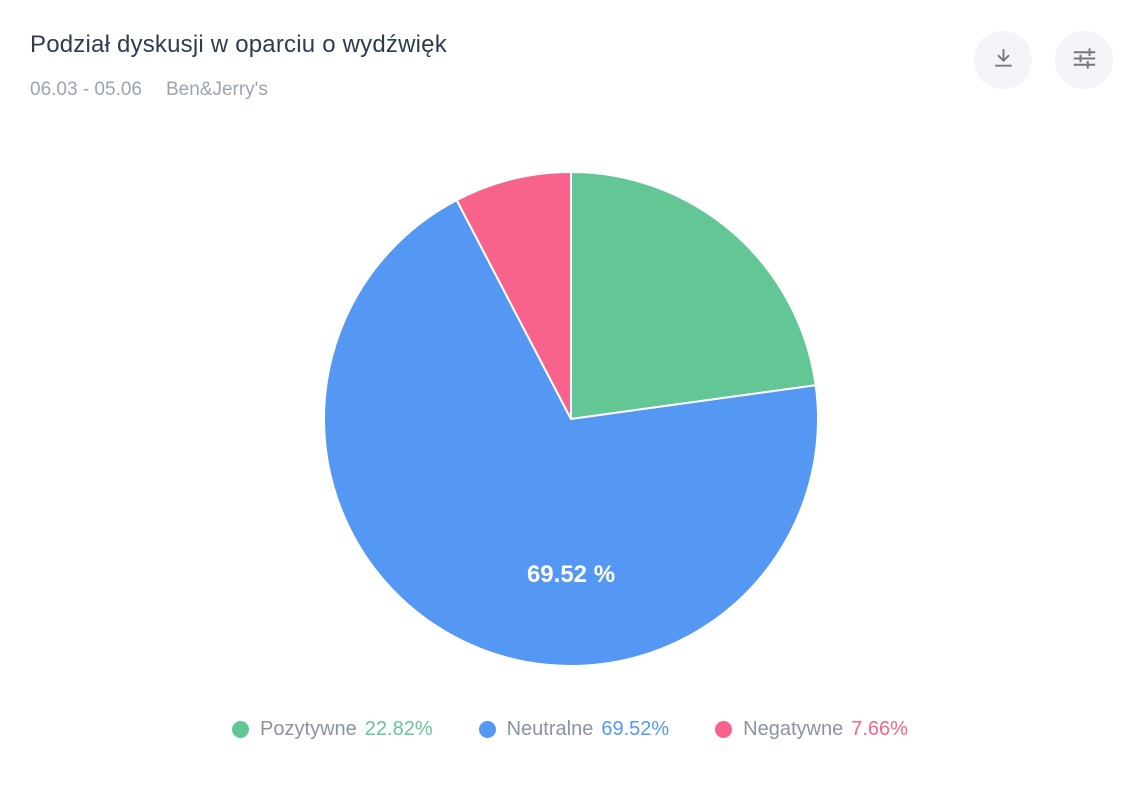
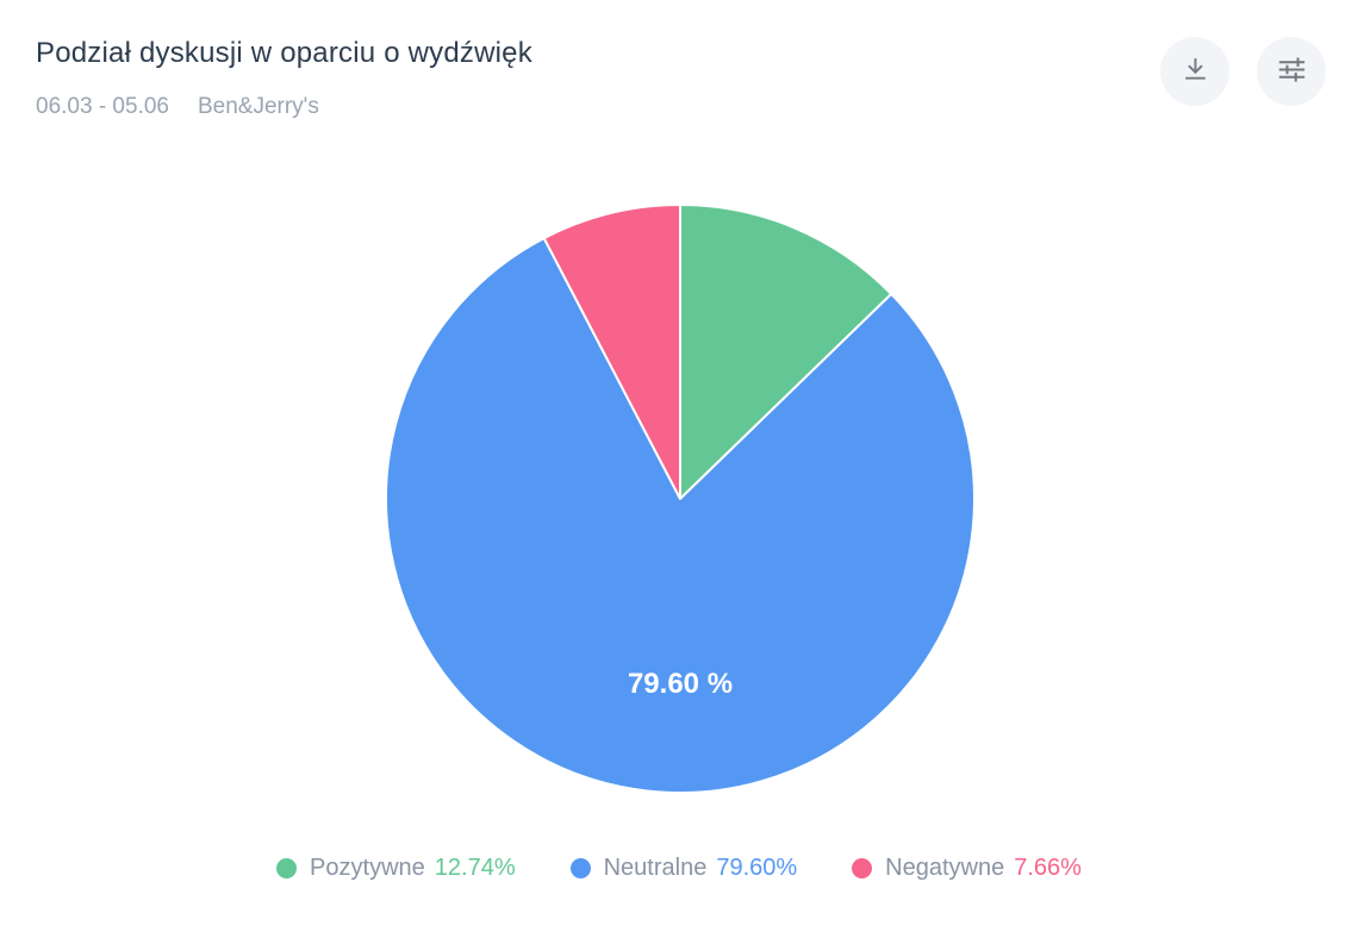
Pozytywne: 22.82% -> 12.74%
Neutralne: 69.52% -> 79.60%
